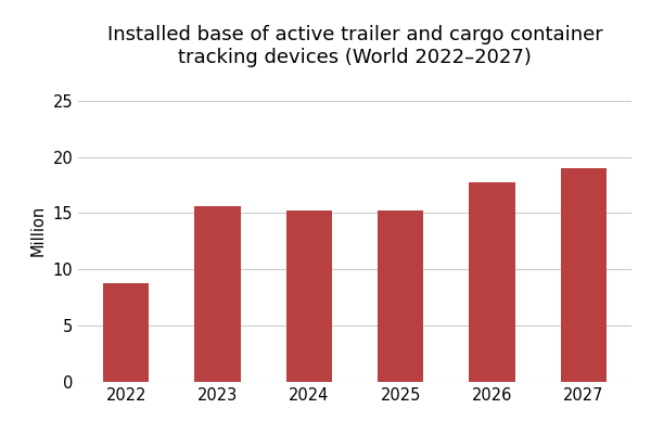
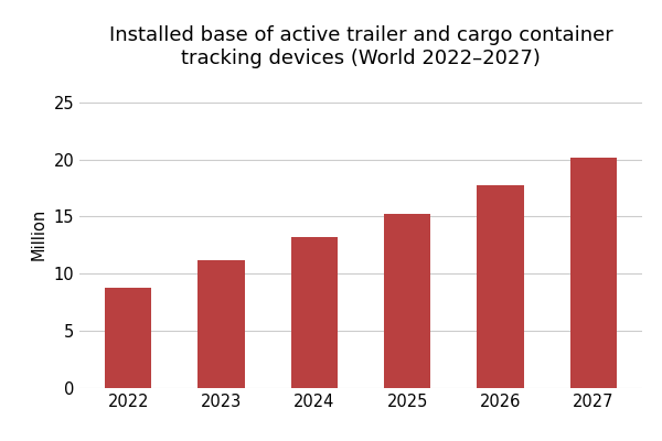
2023: 15.6 -> 11.2
2024: 15.2 -> 13.2
2027: 19.0 -> 20.2
